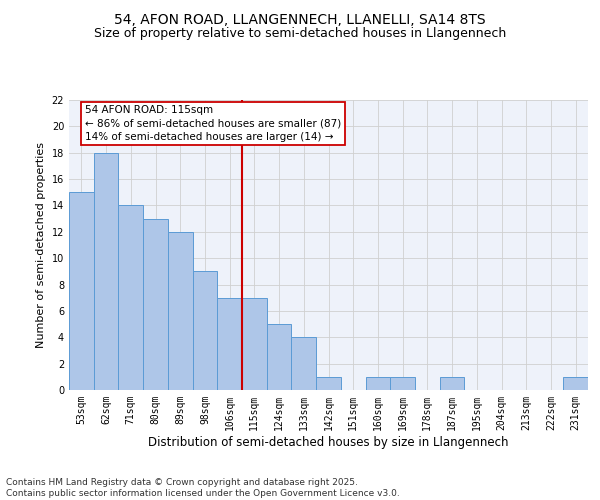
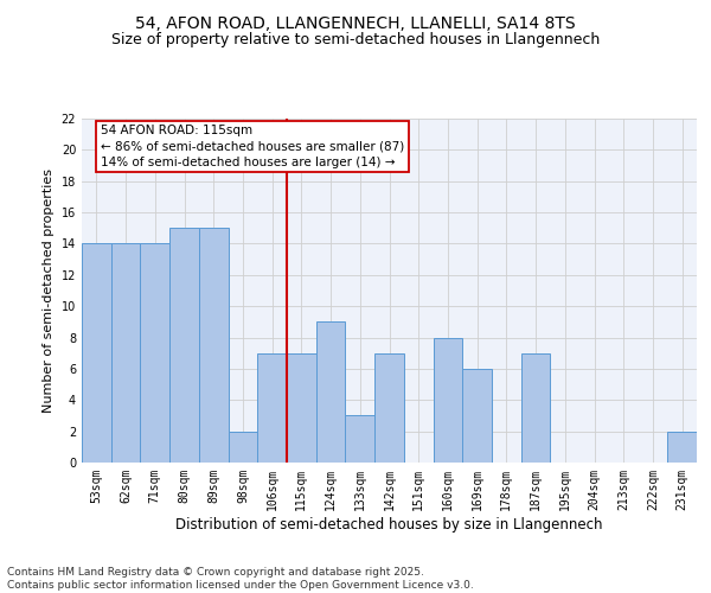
53sqm: 15 -> 14
62sqm: 18 -> 14
80sqm: 13 -> 15
89sqm: 12 -> 15
98sqm: 9 -> 2
124sqm: 5 -> 9
133sqm: 4 -> 3
142sqm: 1 -> 7
160sqm: 1 -> 8
169sqm: 1 -> 6
187sqm: 1 -> 7
231sqm: 1 -> 2
